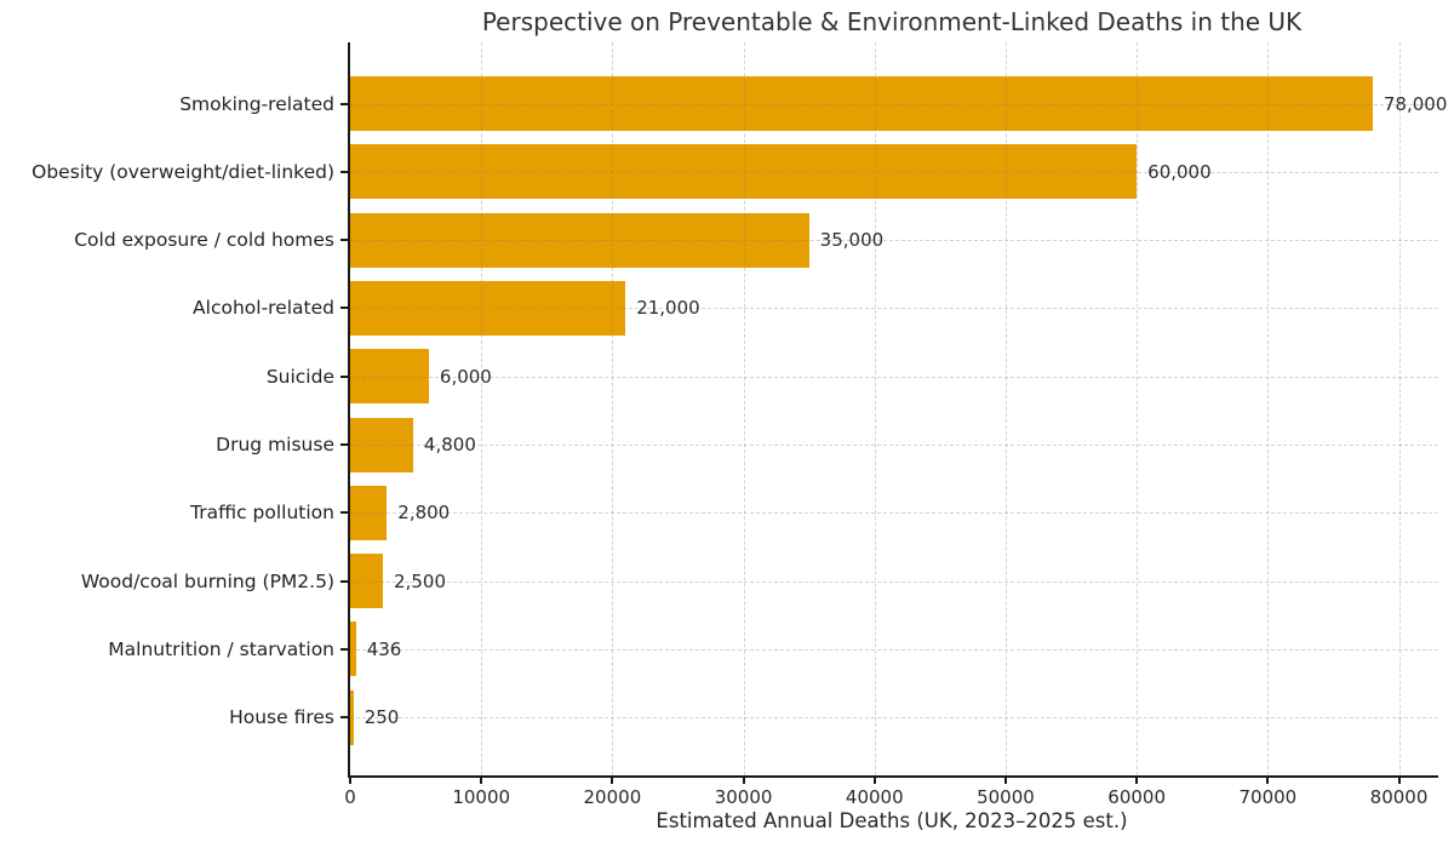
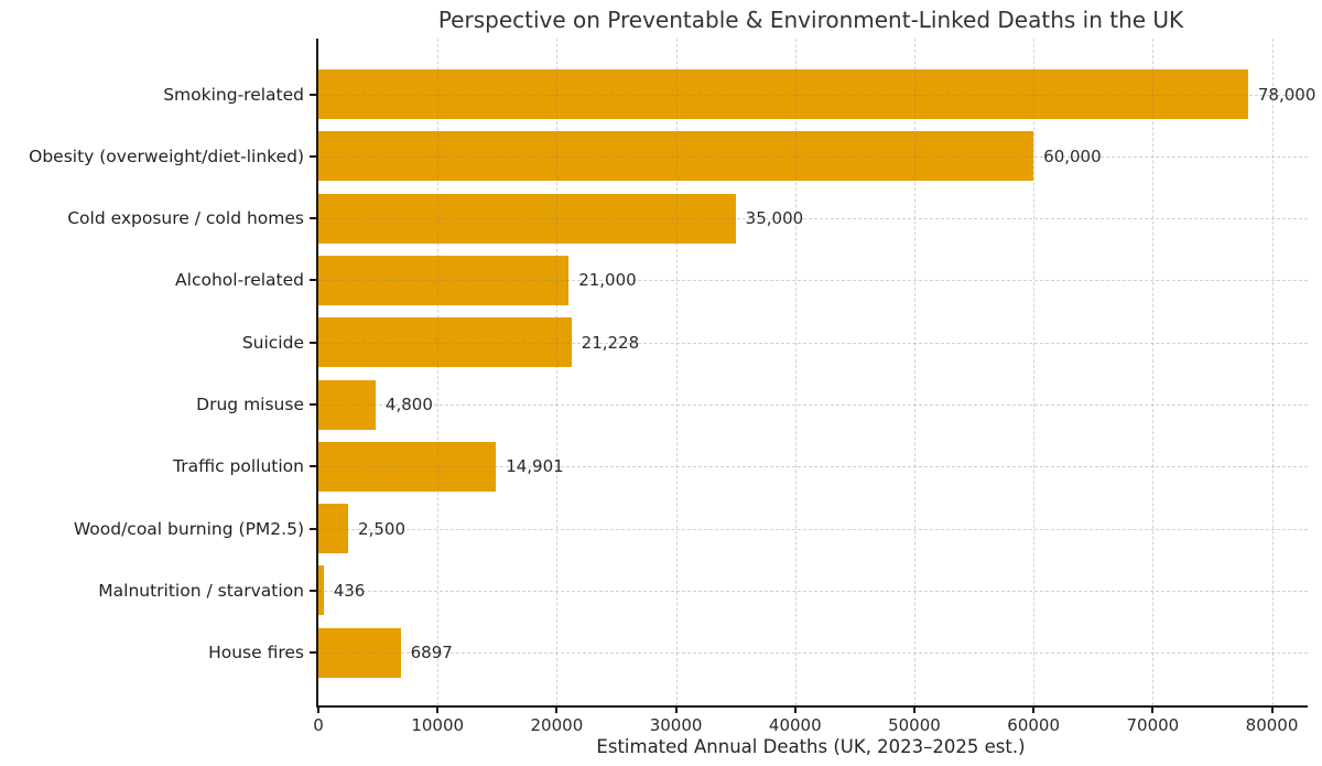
Suicide: 6,000 -> 21,228
Traffic pollution: 2,800 -> 14,901
House fires: 250 -> 6897
